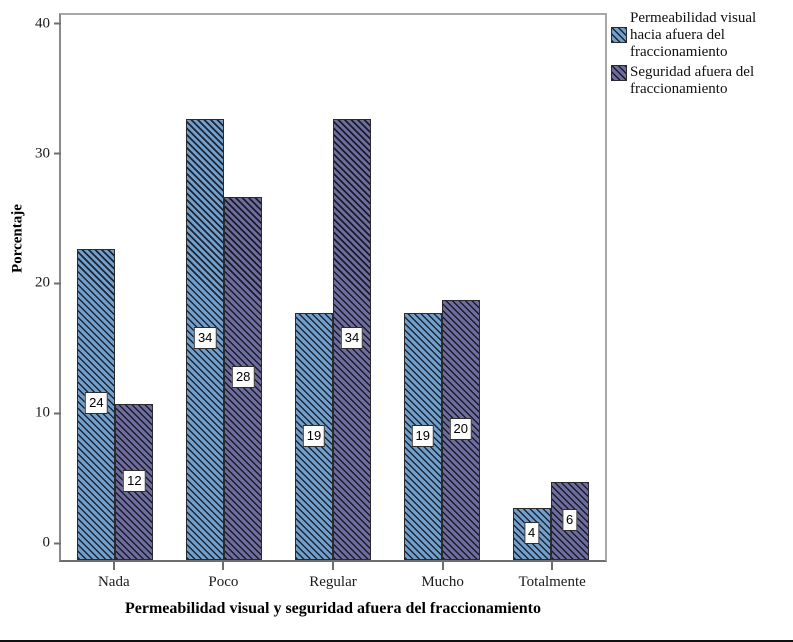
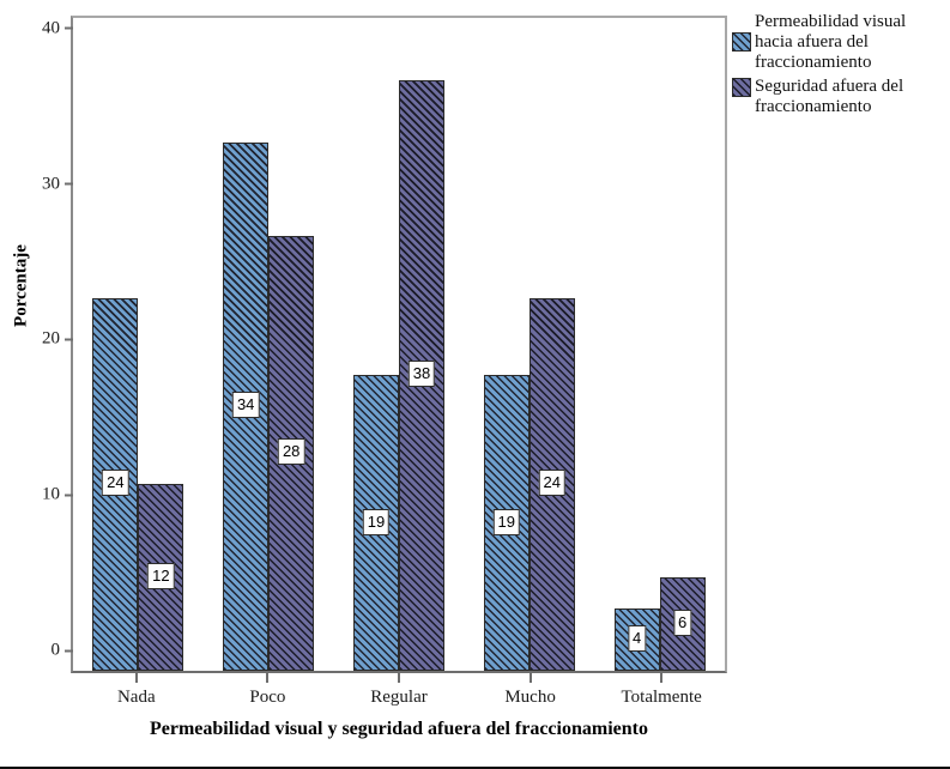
Seguridad afuera del fraccionamiento/Regular: 34 -> 38
Seguridad afuera del fraccionamiento/Mucho: 20 -> 24
